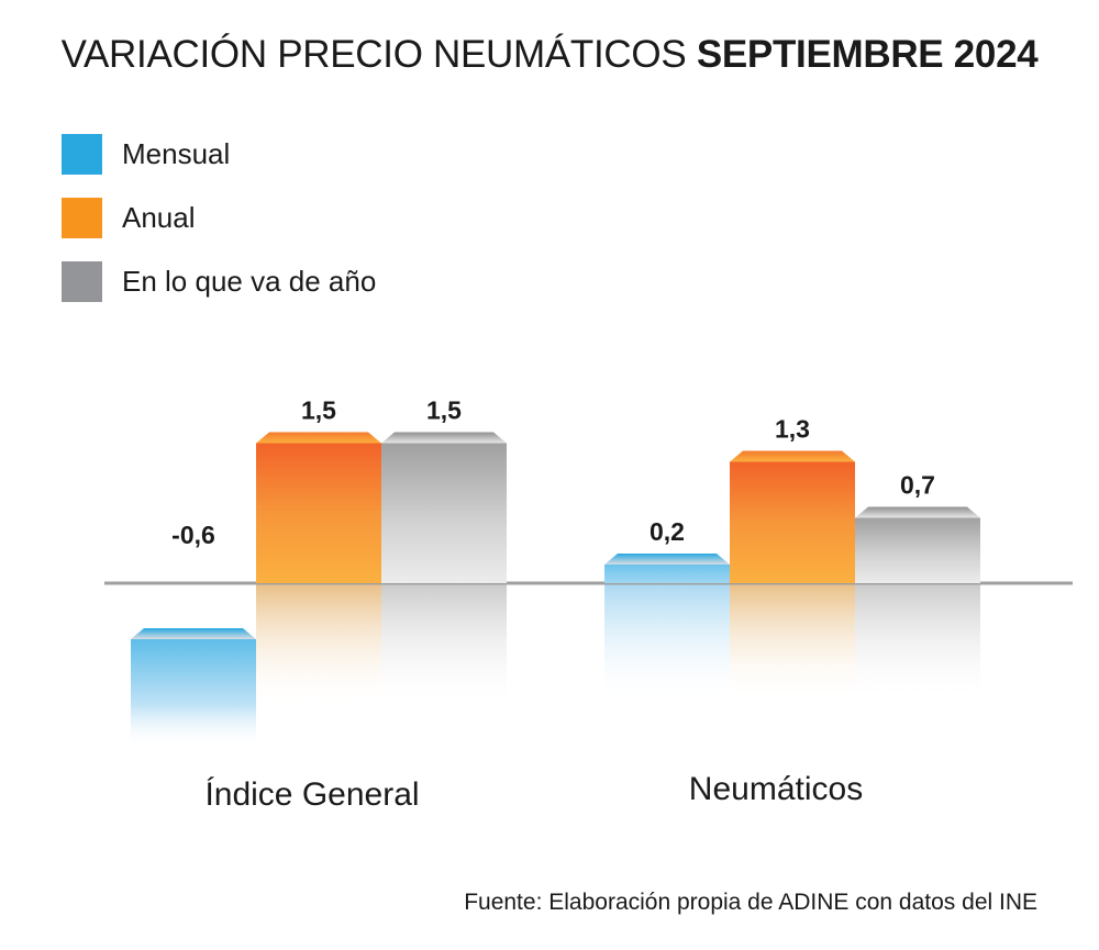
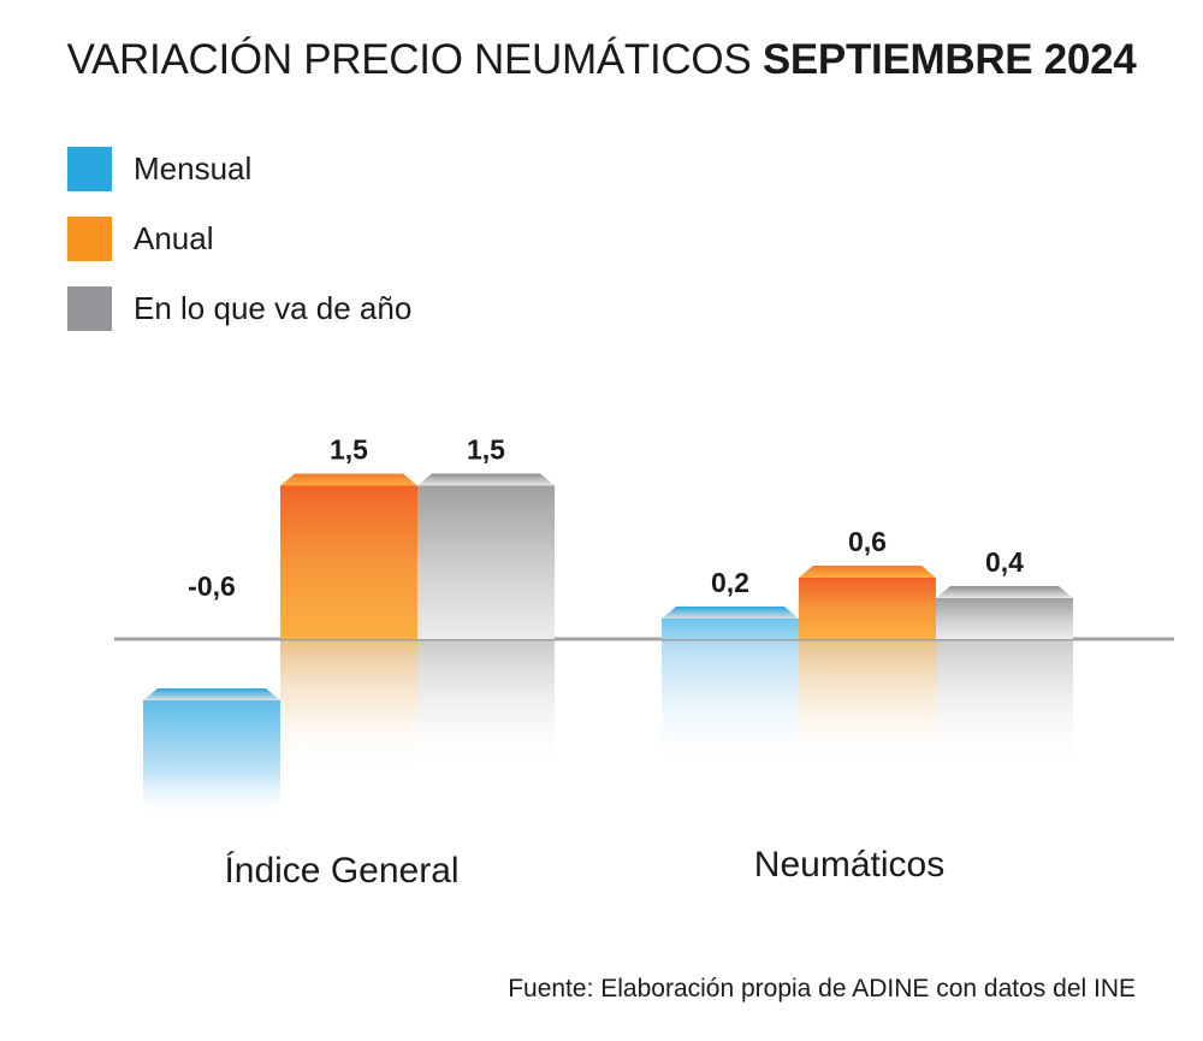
Anual/Neumáticos: 1,3 -> 0,6
En lo que va de año/Neumáticos: 0,7 -> 0,4
